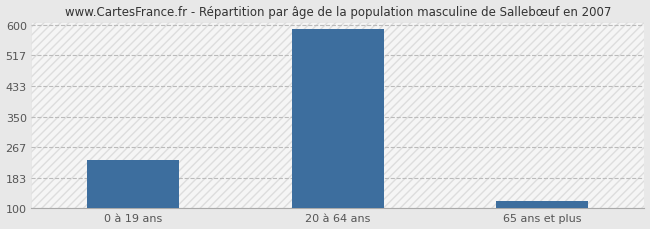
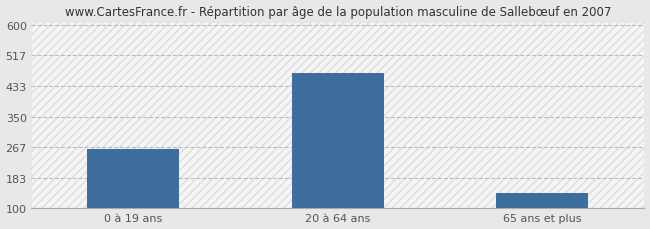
0 à 19 ans: 230 -> 260
20 à 64 ans: 590 -> 470
65 ans et plus: 120 -> 140
